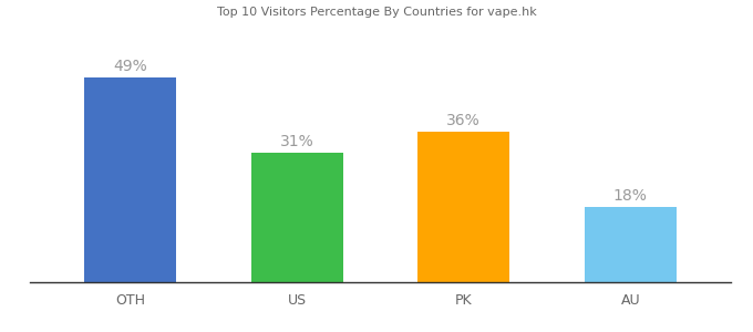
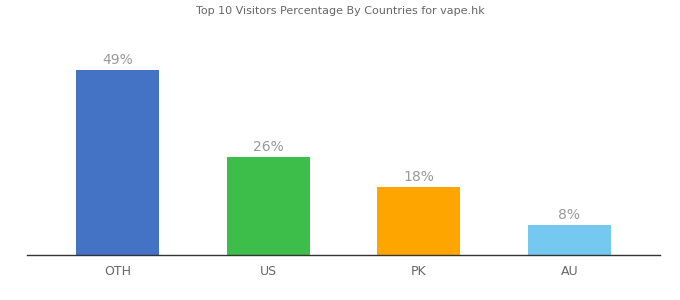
US: 31% -> 26%
PK: 36% -> 18%
AU: 18% -> 8%
